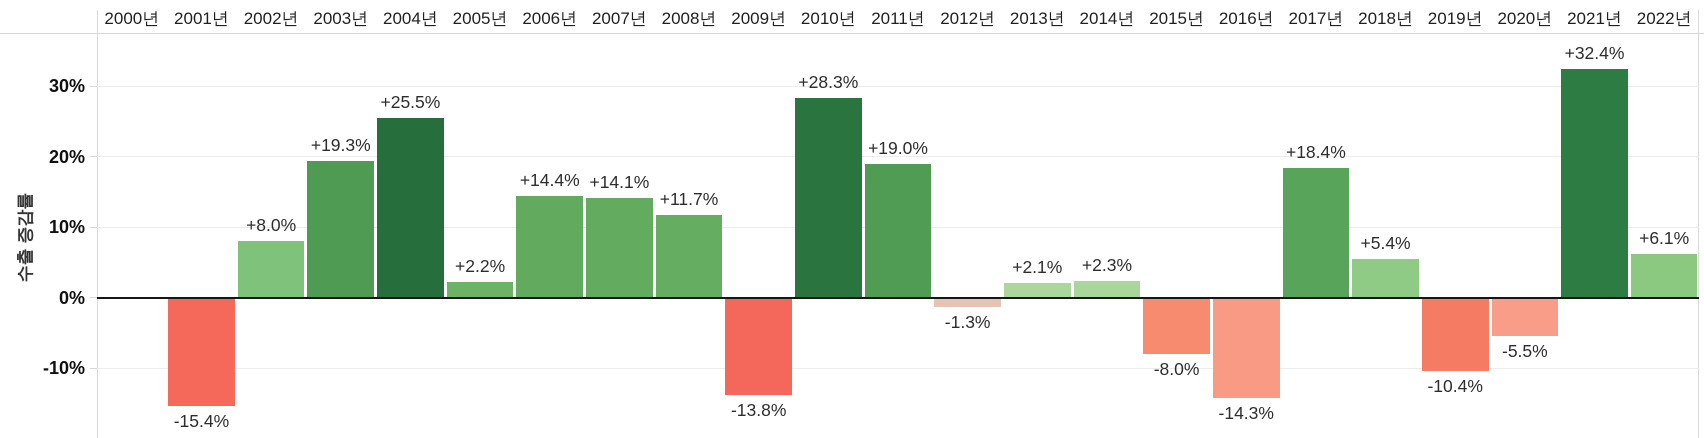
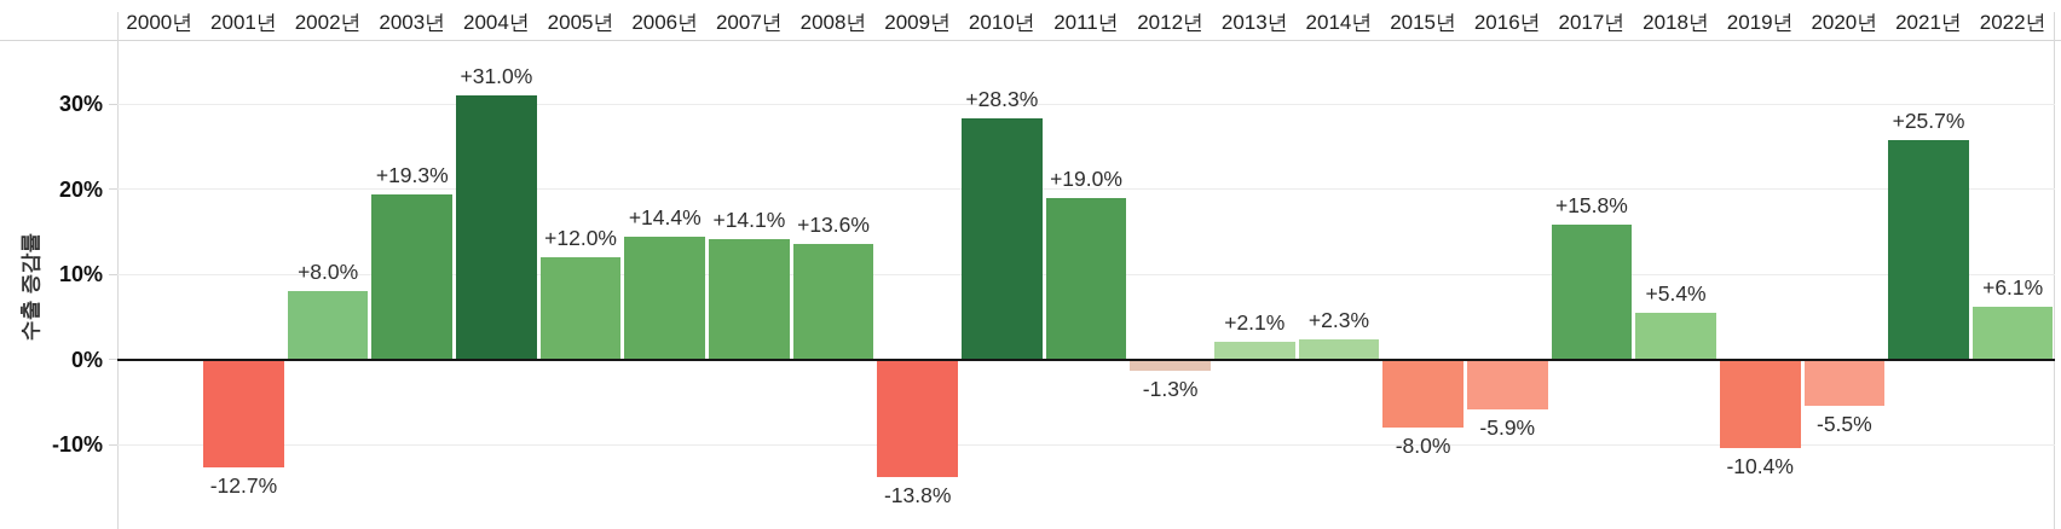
2001년: -15.4% -> -12.7%
2004년: +25.5% -> +31.0%
2005년: +2.2% -> +12.0%
2008년: +11.7% -> +13.6%
2016년: -14.3% -> -5.9%
2017년: +18.4% -> +15.8%
2021년: +32.4% -> +25.7%
